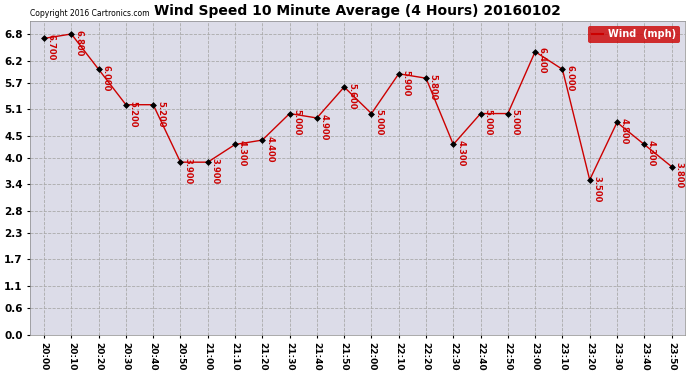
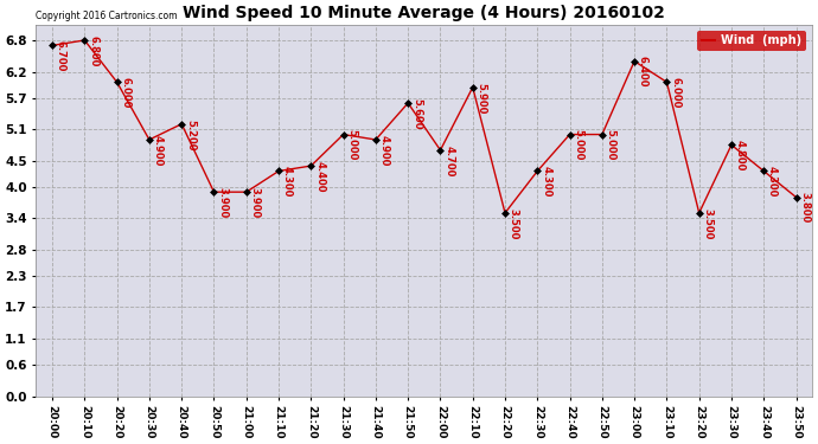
20:30: 5.200 -> 4.900
22:00: 5.000 -> 4.700
22:20: 5.800 -> 3.500
